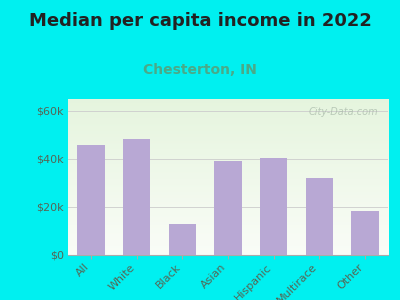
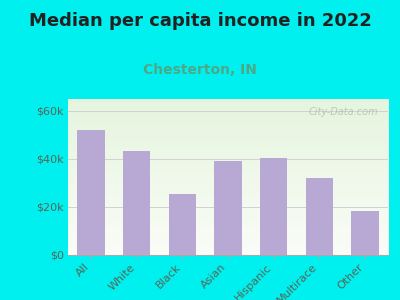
All: $46.0k -> $52.0k
White: $48.5k -> $43.5k
Black: $13.0k -> $25.5k
